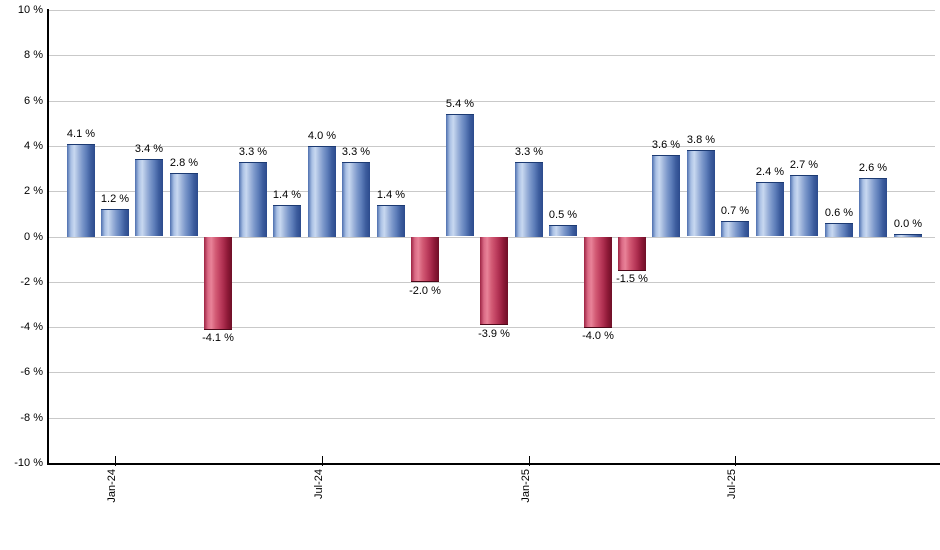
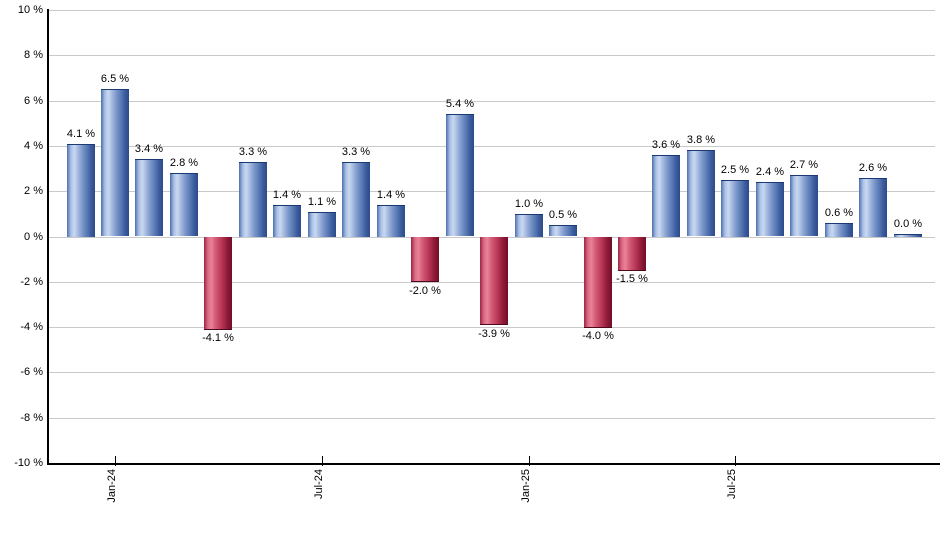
Jan-24: 1.2 -> 6.5
Jul-24: 4.0 -> 1.1
Jan-25: 3.3 -> 1.0
Jul-25: 0.7 -> 2.5
